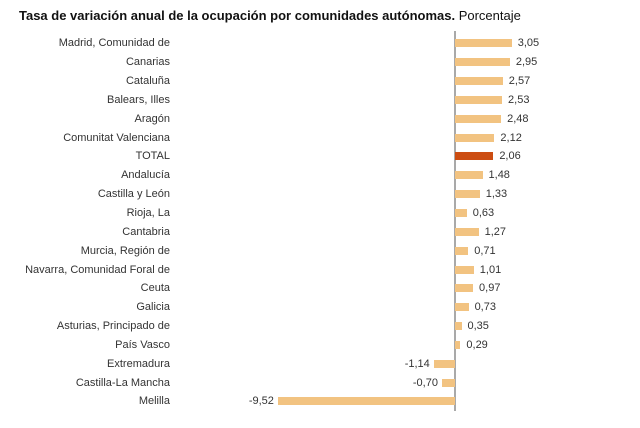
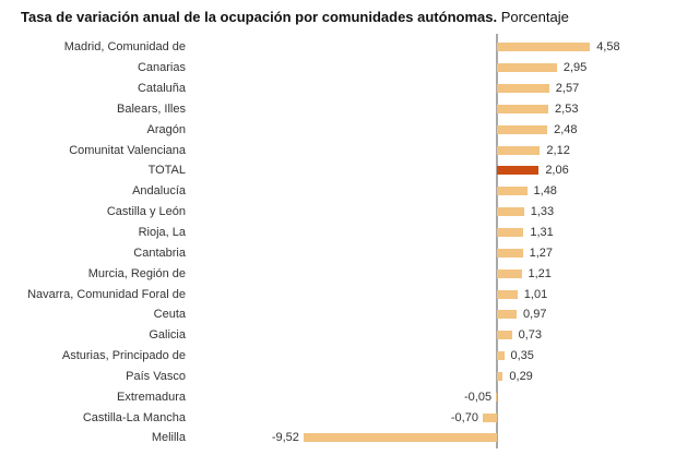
Madrid, Comunidad de: 3,05 -> 4,58
Rioja, La: 0,63 -> 1,31
Murcia, Región de: 0,71 -> 1,21
Extremadura: -1,14 -> -0,05
